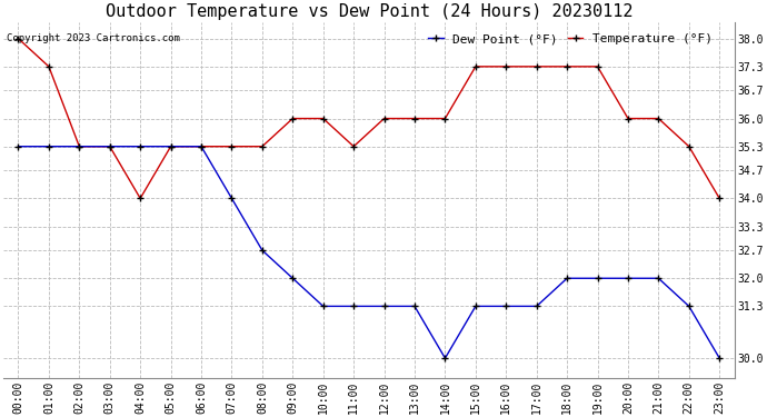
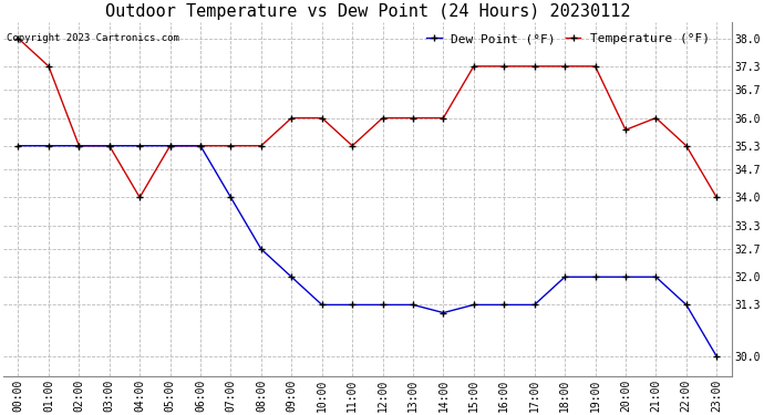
Dew Point (°F)/14:00: 30.0 -> 31.1
Temperature (°F)/20:00: 36.0 -> 35.7
